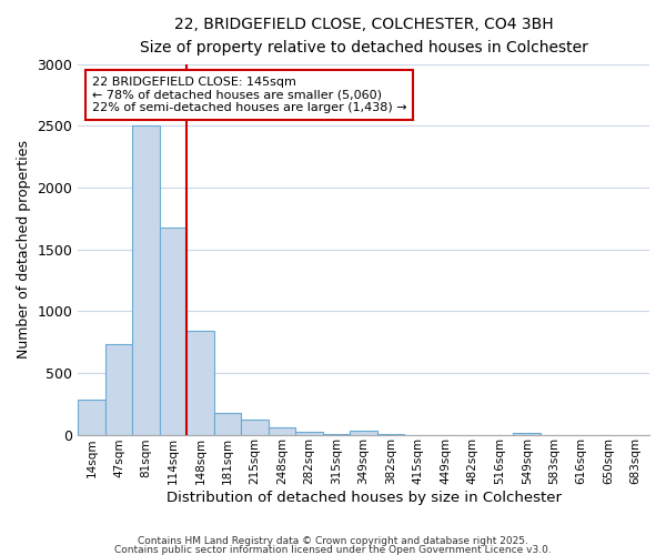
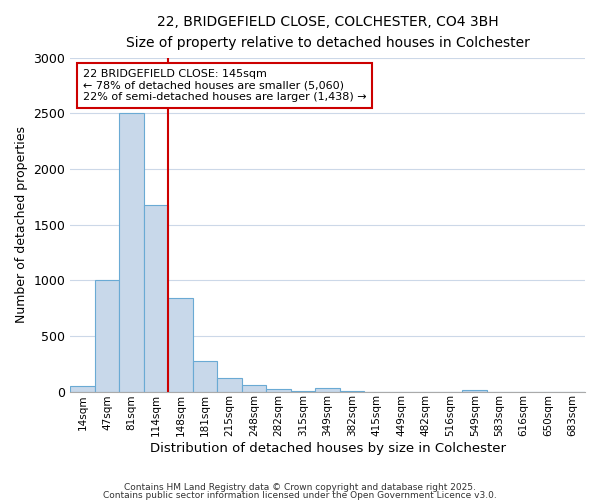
14sqm: 280 -> 50
47sqm: 730 -> 1000
181sqm: 180 -> 270
